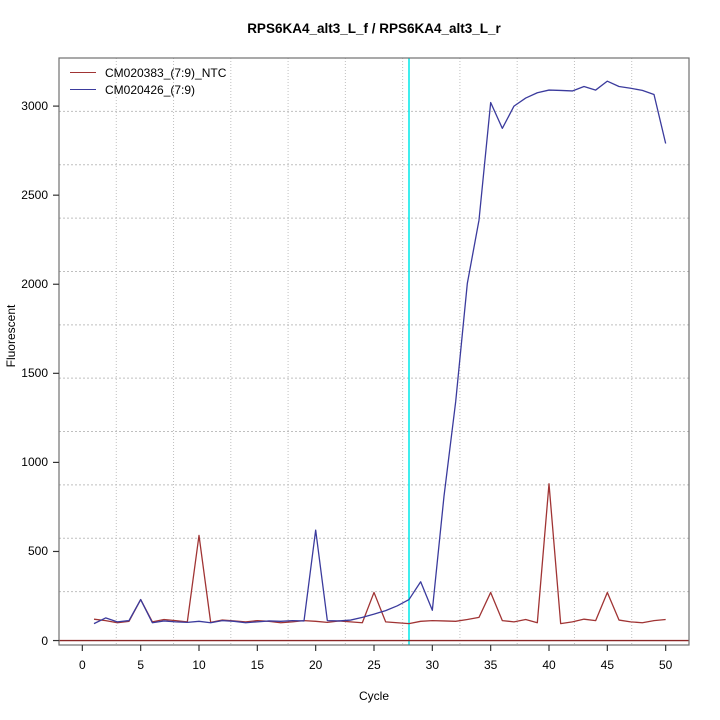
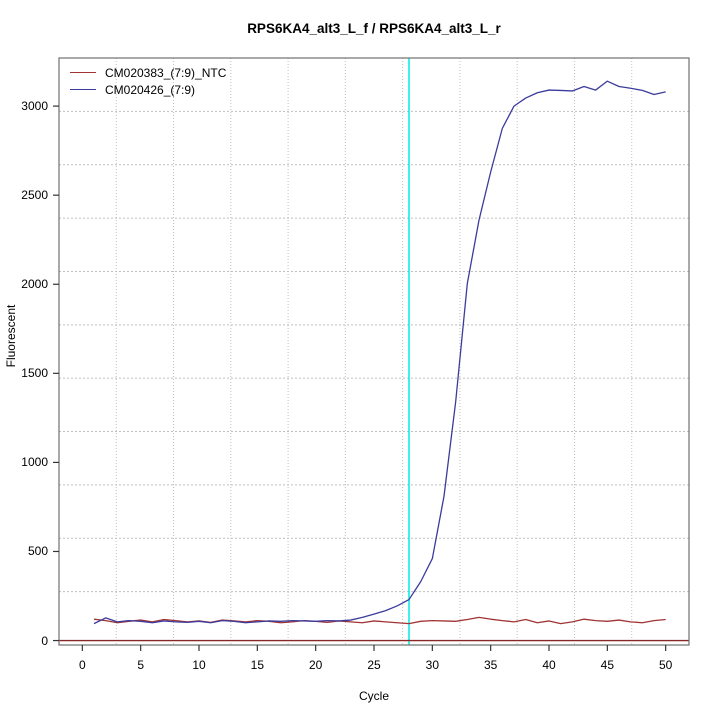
CM020383_(7:9)_NTC/5: 230 -> 120
CM020426_(7:9)/5: 230 -> 110
CM020383_(7:9)_NTC/10: 590 -> 110
CM020426_(7:9)/20: 620 -> 110
CM020383_(7:9)_NTC/25: 270 -> 110
CM020426_(7:9)/30: 170 -> 460
CM020383_(7:9)_NTC/35: 270 -> 120
CM020426_(7:9)/35: 3020 -> 2630
CM020383_(7:9)_NTC/40: 880 -> 110
CM020383_(7:9)_NTC/45: 270 -> 110
CM020426_(7:9)/50: 2790 -> 3080
